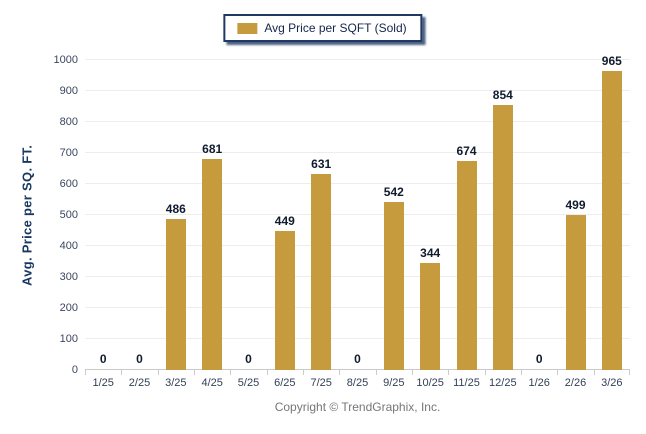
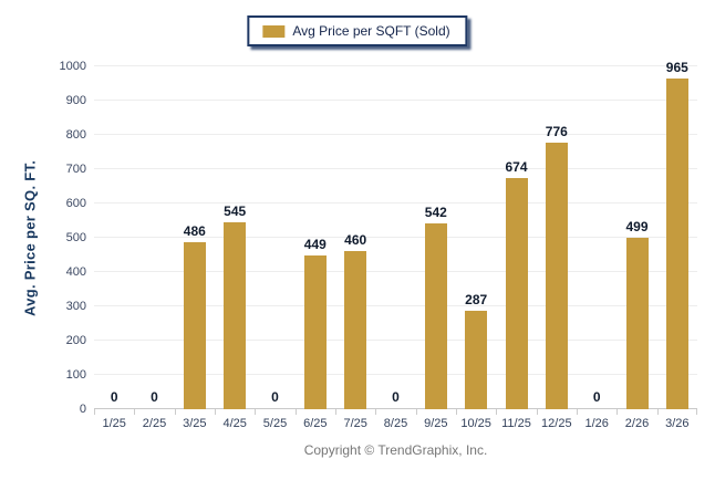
4/25: 681 -> 545
7/25: 631 -> 460
10/25: 344 -> 287
12/25: 854 -> 776
